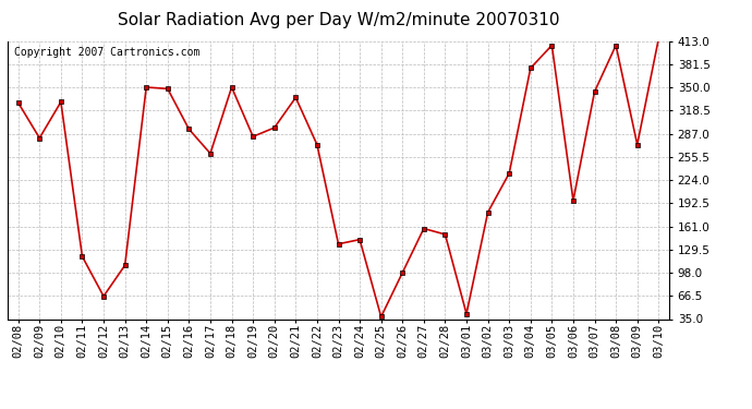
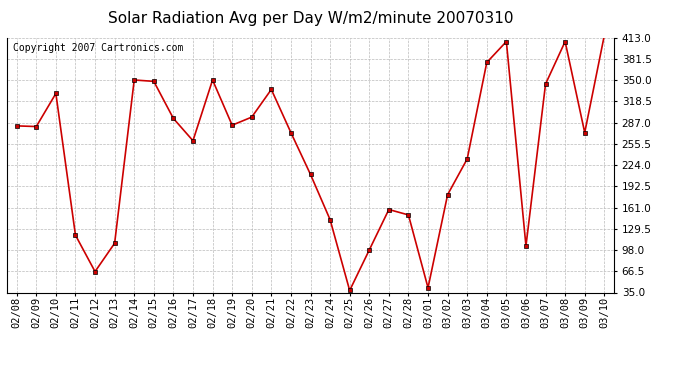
02/08: 329 -> 282
02/23: 137 -> 210
03/06: 196 -> 104
